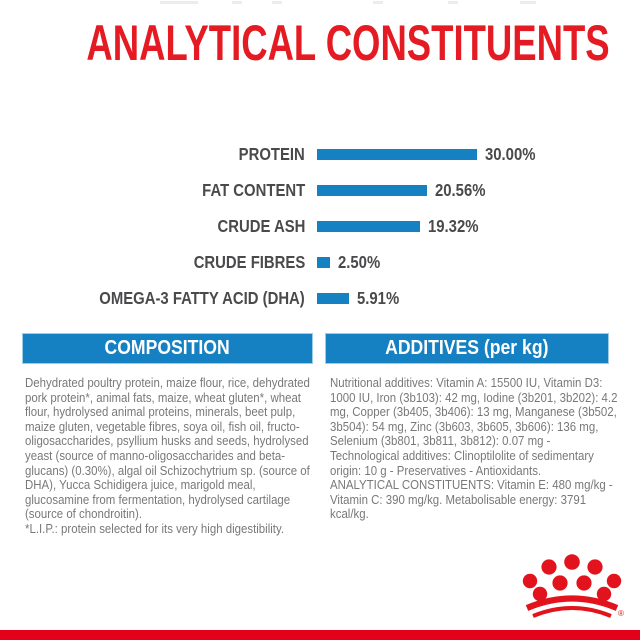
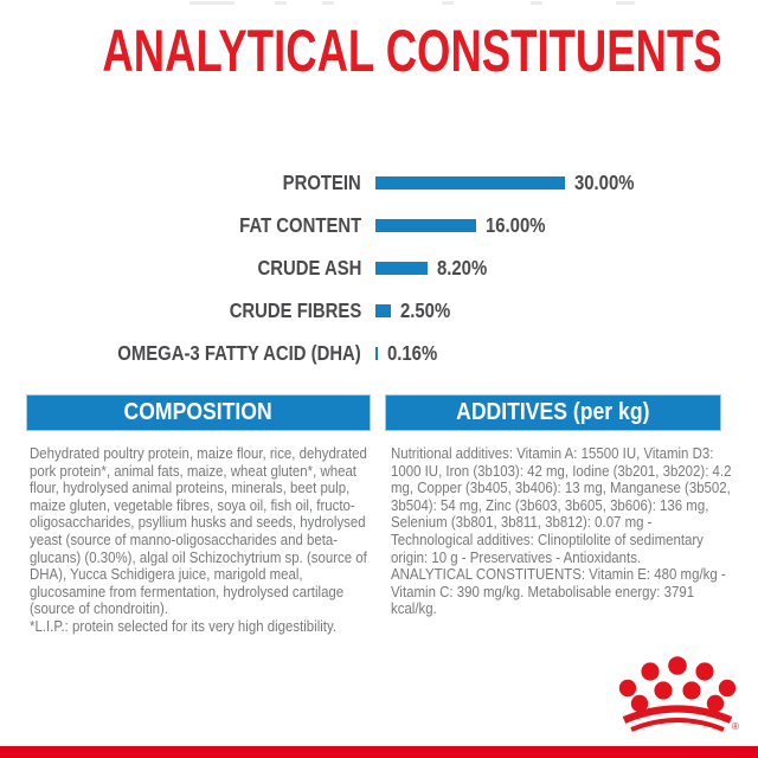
FAT CONTENT: 20.56% -> 16.00%
CRUDE ASH: 19.32% -> 8.20%
OMEGA-3 FATTY ACID (DHA): 5.91% -> 0.16%
